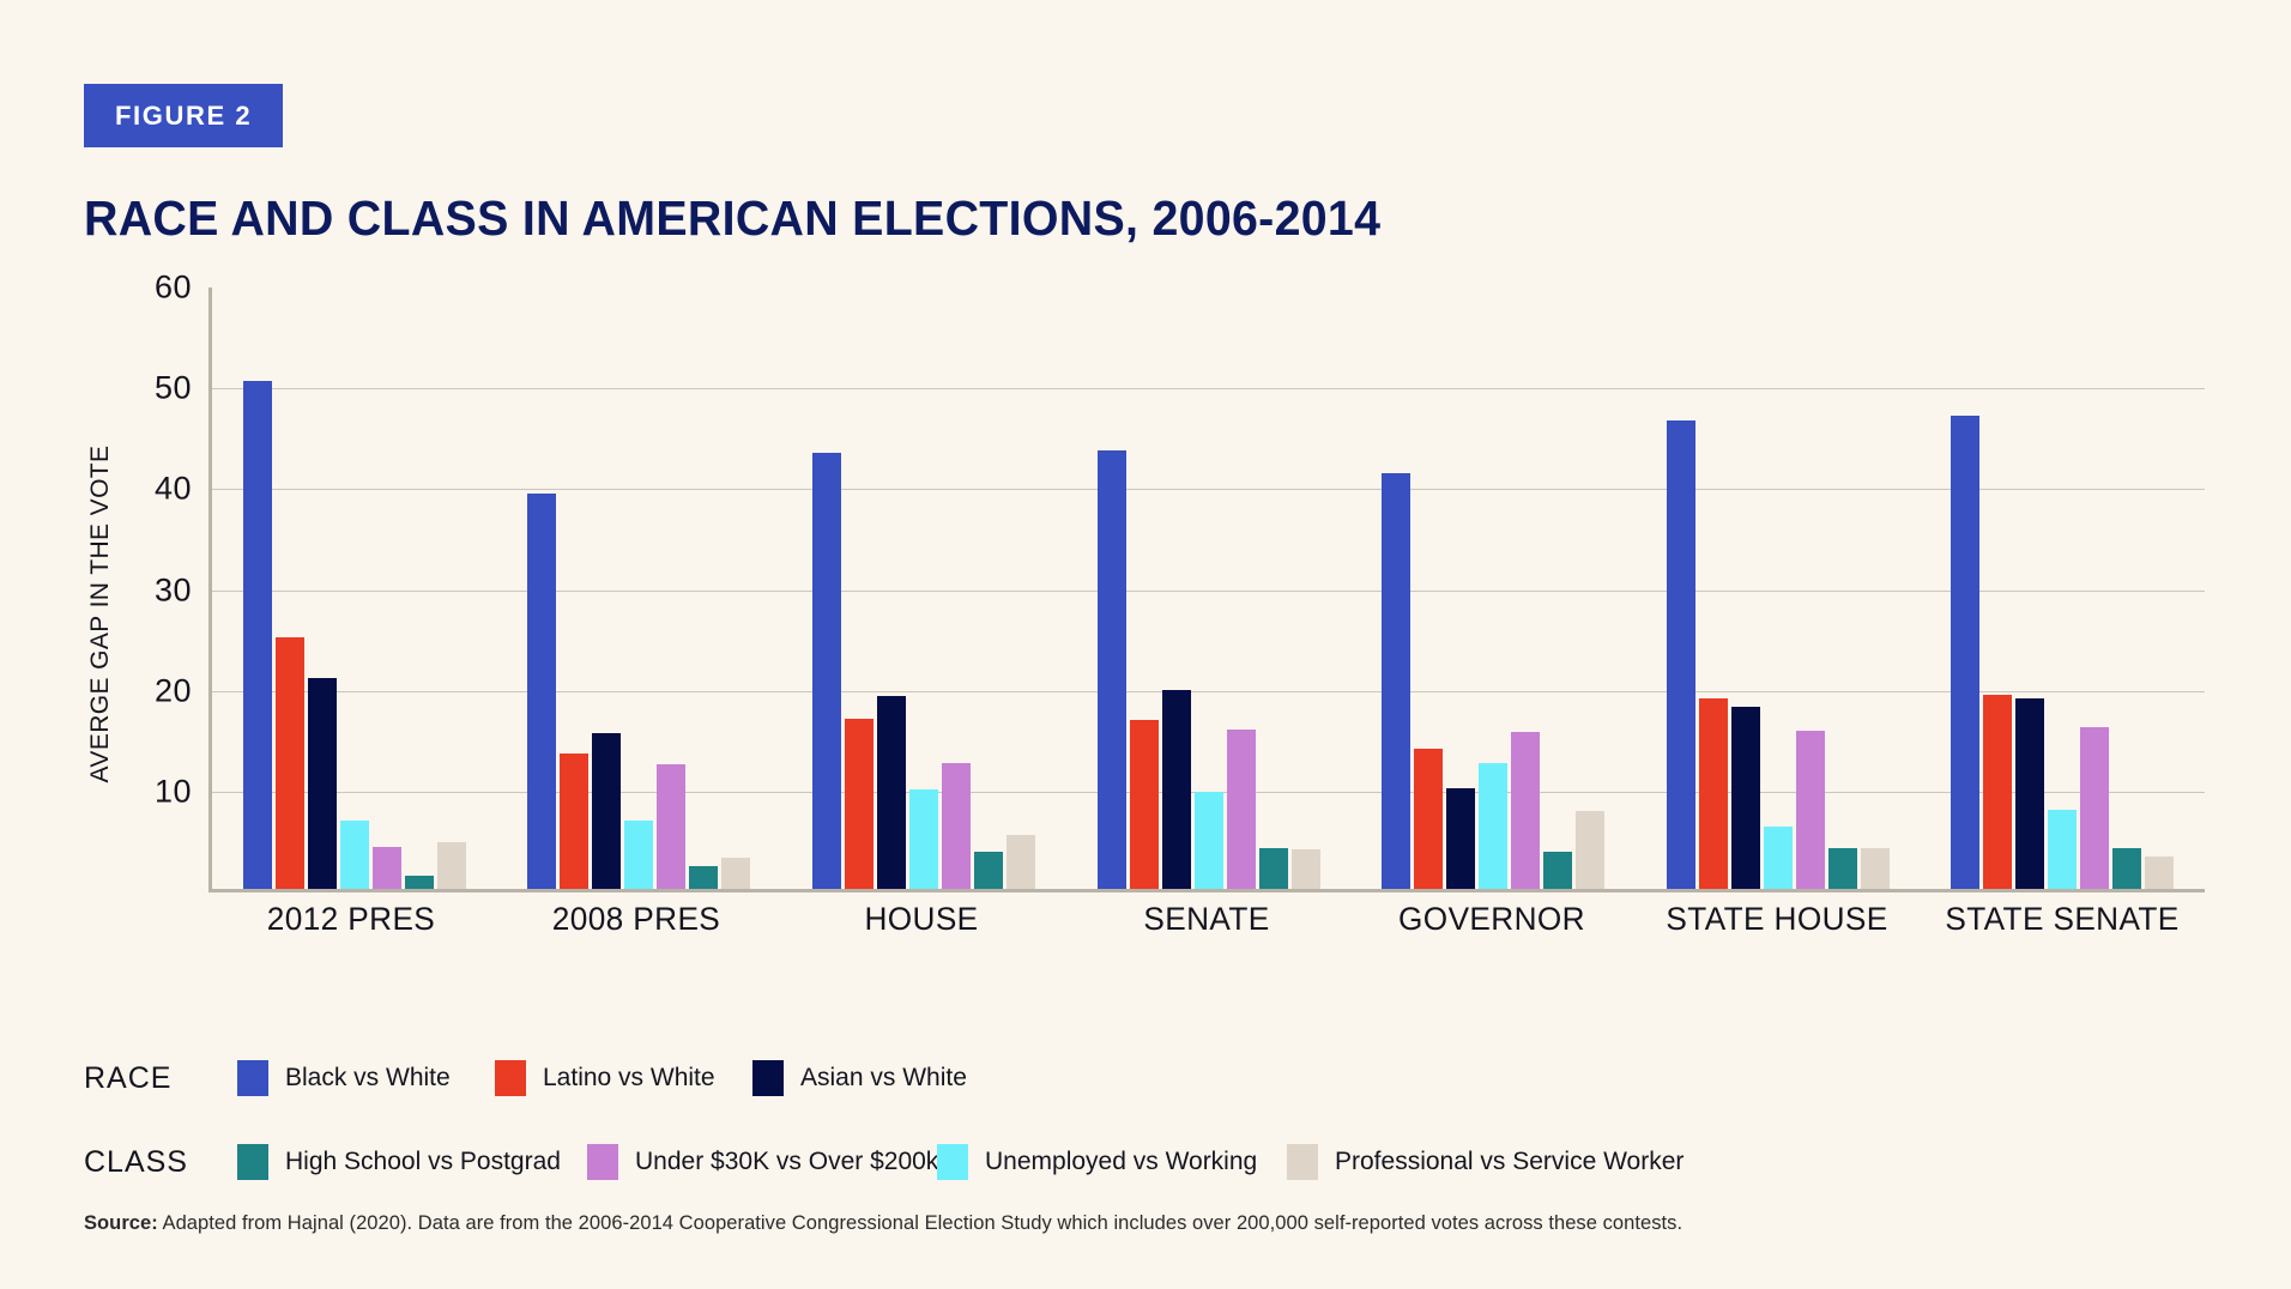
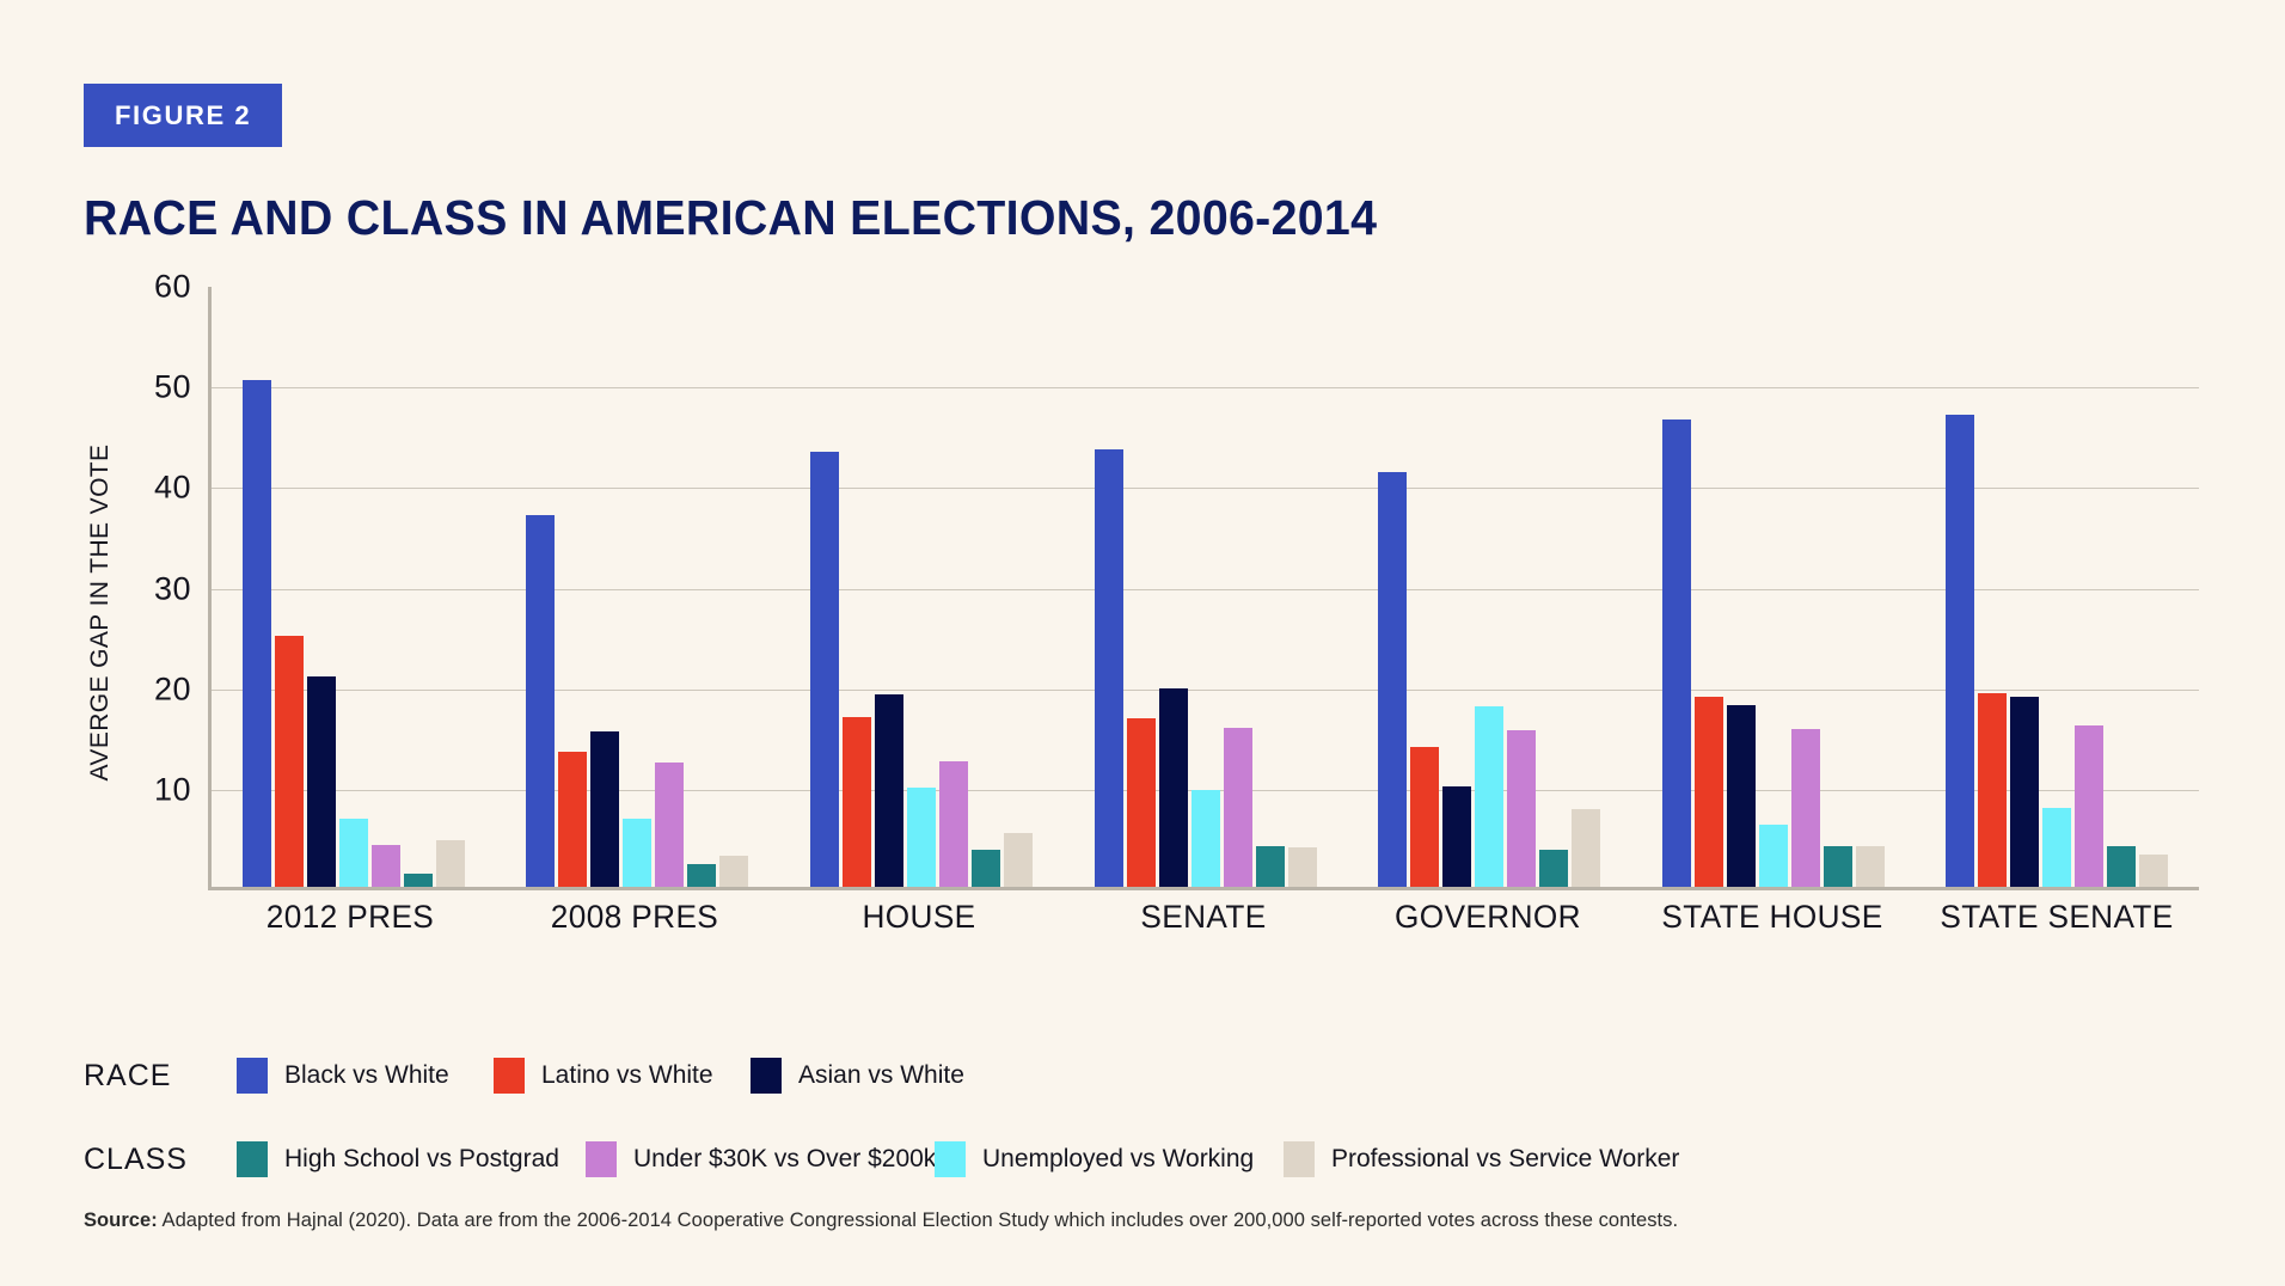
Black vs White/2008 PRES: 39 -> 37
Unemployed vs Working/GOVERNOR: 12 -> 18
